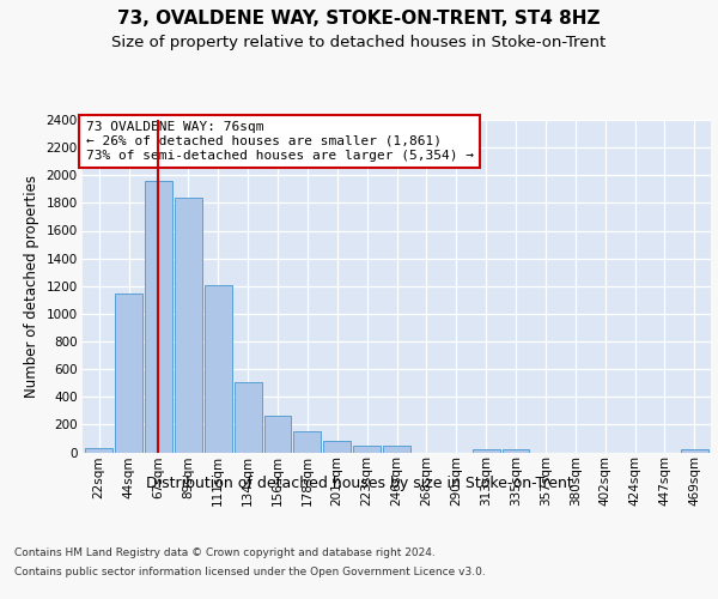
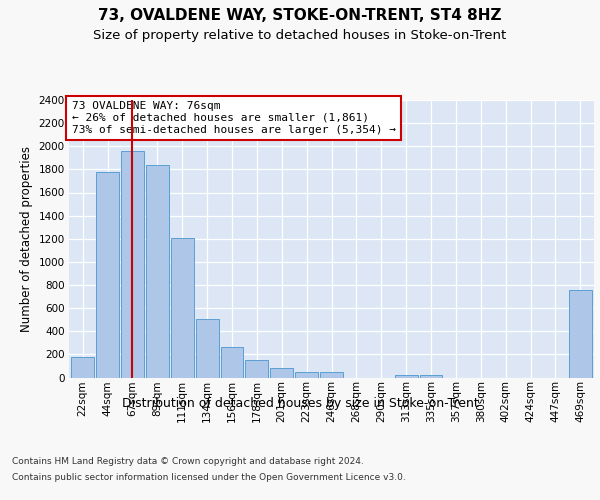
22sqm: 30 -> 180
44sqm: 1150 -> 1780
469sqm: 20 -> 760
